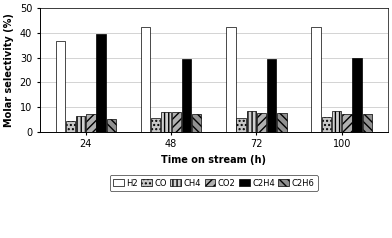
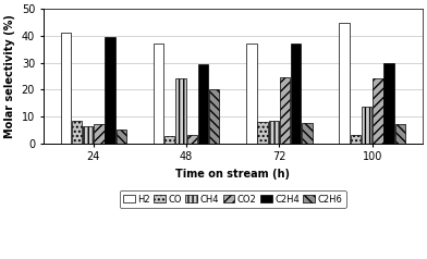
H2/24: 36.5 -> 41.0
CO/24: 4.2 -> 8.5
H2/48: 42.5 -> 37.0
CO/48: 5.3 -> 2.5
CH4/48: 8.0 -> 24.0
CO2/48: 8.0 -> 3.0
C2H6/48: 7.2 -> 20.0
H2/72: 42.5 -> 37.0
CO/72: 5.5 -> 8.0
CO2/72: 7.5 -> 24.5
C2H4/72: 29.3 -> 37.0
H2/100: 42.5 -> 45.0
CO/100: 5.8 -> 3.0
CH4/100: 8.5 -> 13.5
CO2/100: 7.0 -> 24.0
